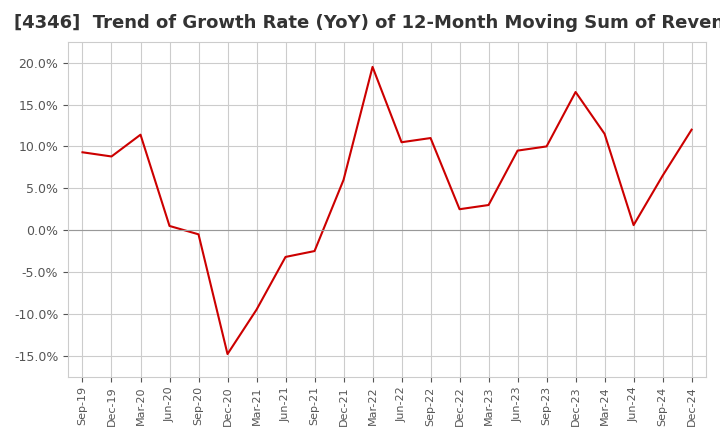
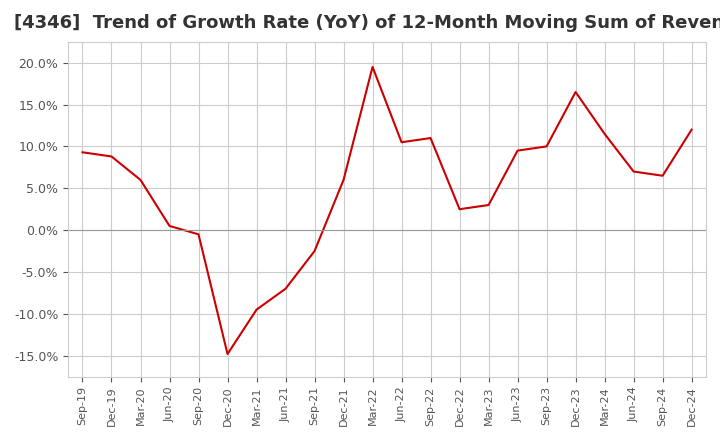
Mar-20: 11.4% -> 6.0%
Jun-21: -3.2% -> -7.0%
Jun-24: 0.6% -> 7.0%
